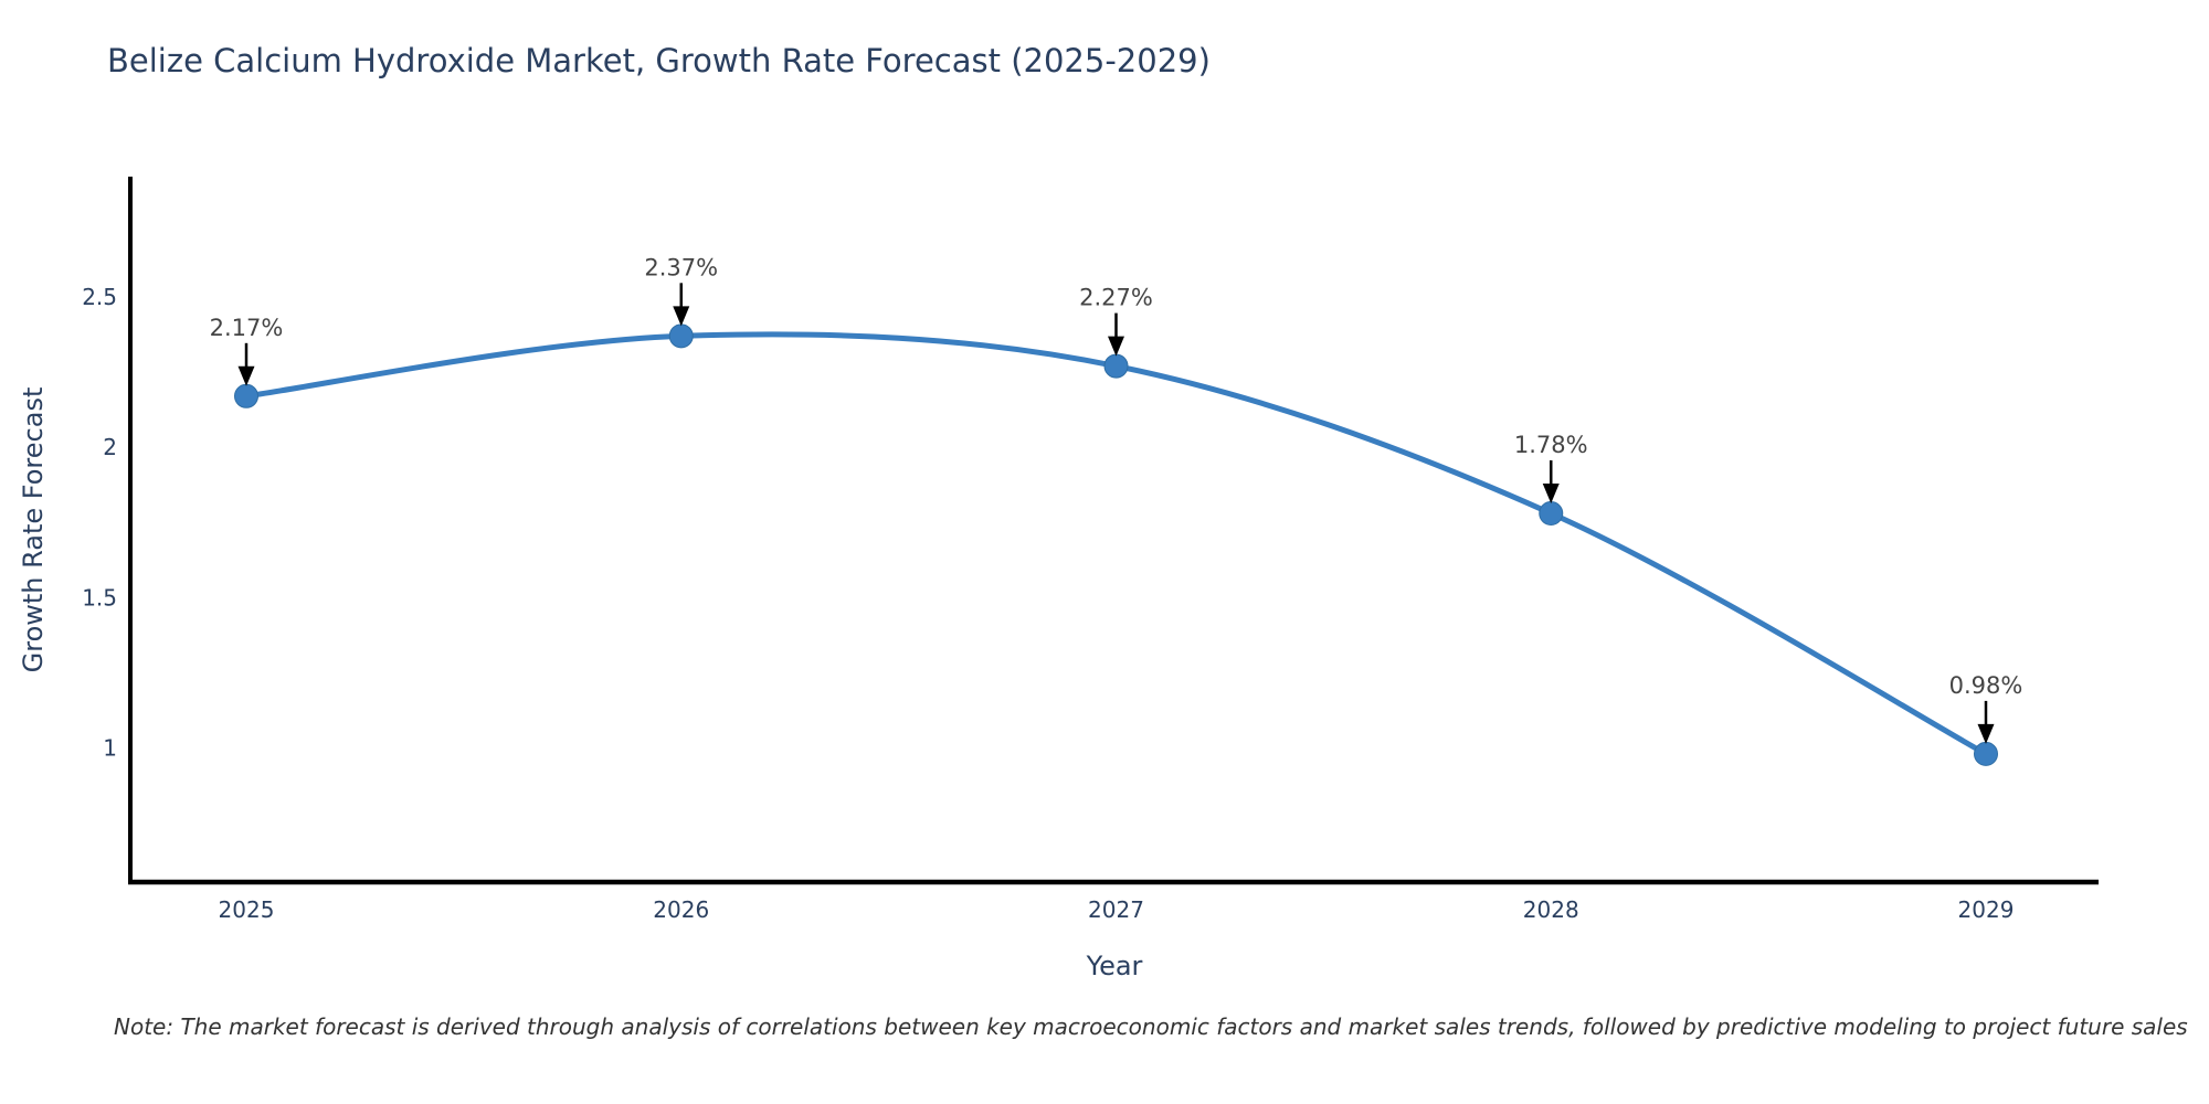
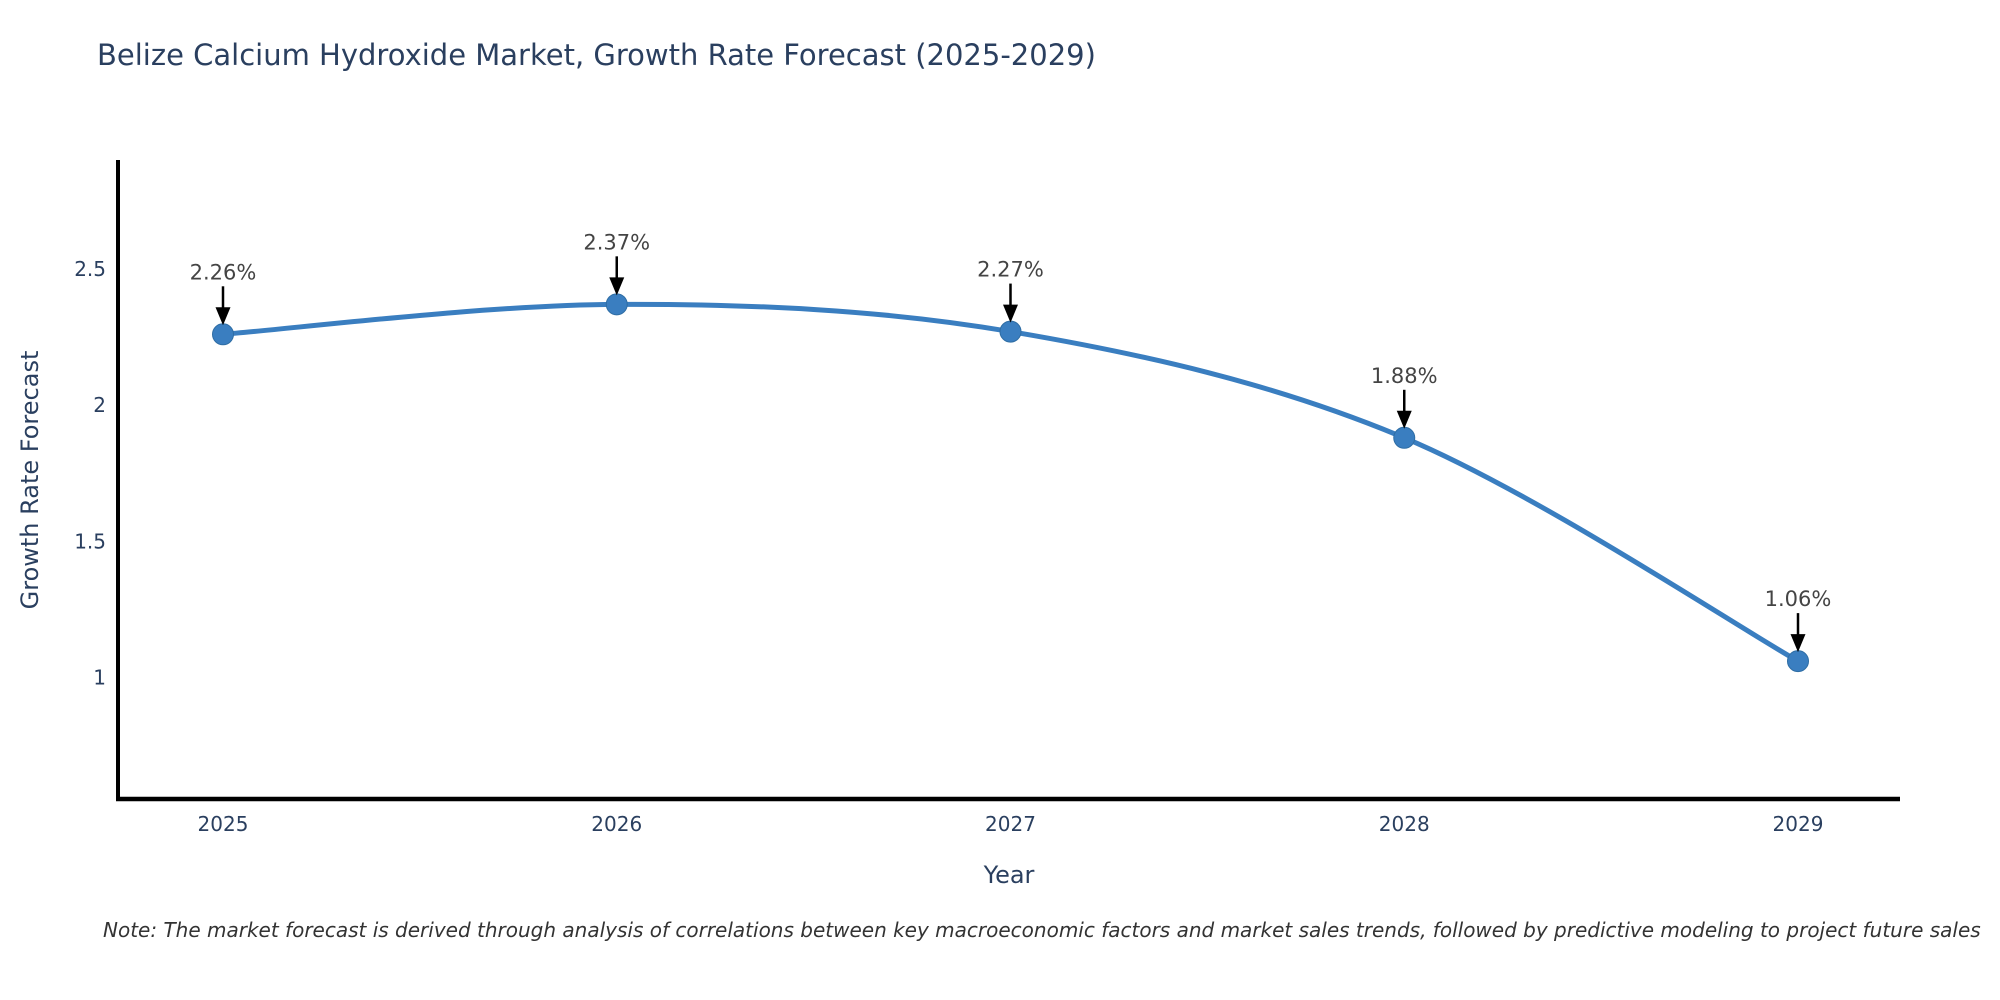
2025: 2.17% -> 2.26%
2028: 1.78% -> 1.88%
2029: 0.98% -> 1.06%
